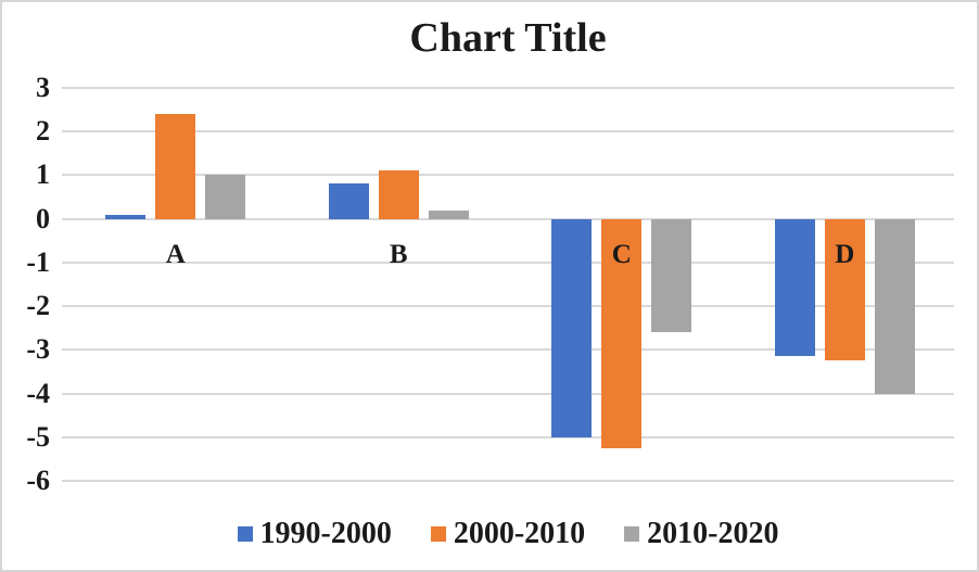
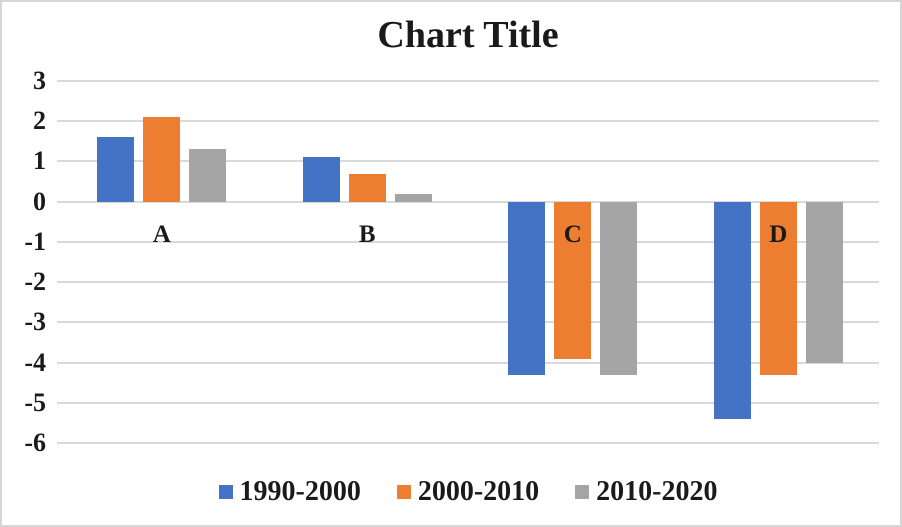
1990-2000/A: 0.1 -> 1.6
2000-2010/A: 2.4 -> 2.1
2010-2020/A: 1.0 -> 1.3
1990-2000/B: 0.8 -> 1.1
2000-2010/B: 1.1 -> 0.7
1990-2000/C: -5.0 -> -4.3
2000-2010/C: -5.2 -> -3.9
2010-2020/C: -2.6 -> -4.3
1990-2000/D: -3.1 -> -5.4
2000-2010/D: -3.2 -> -4.3
